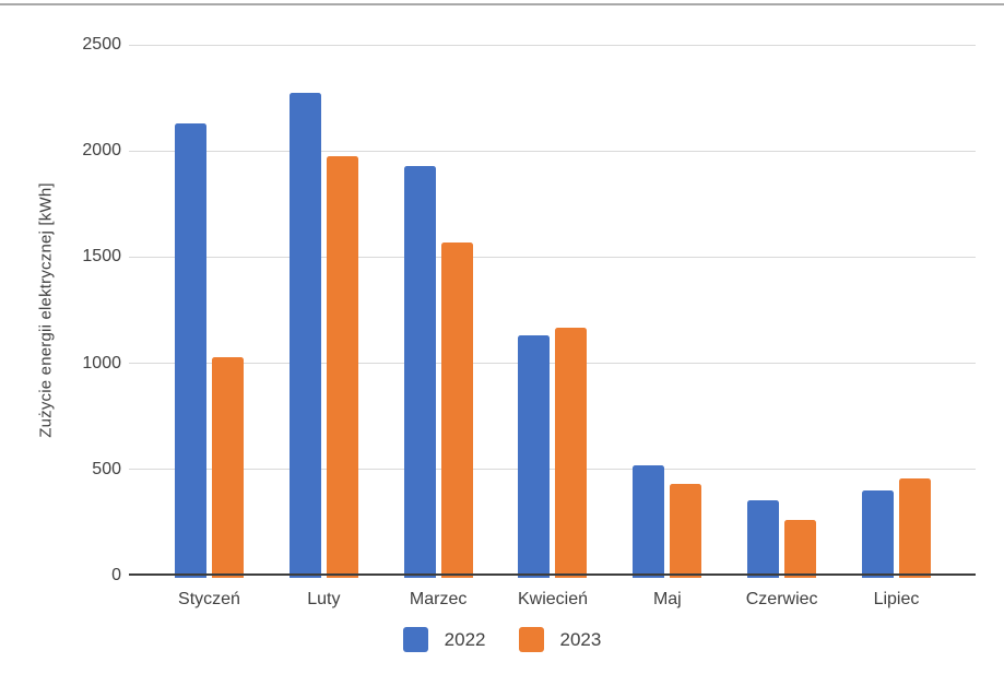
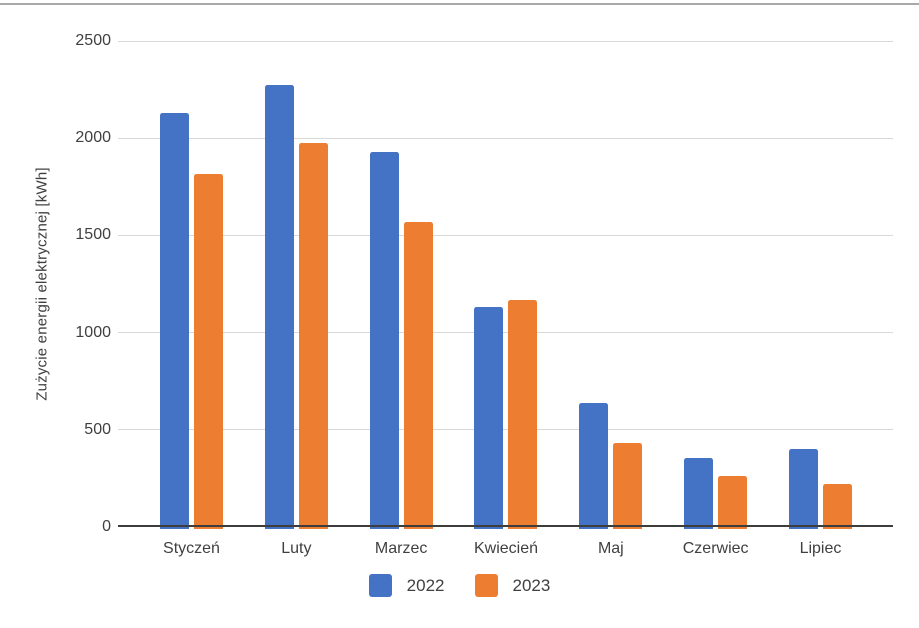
2023/Styczeń: 1030 -> 1820
2022/Maj: 520 -> 640
2023/Lipiec: 460 -> 220
